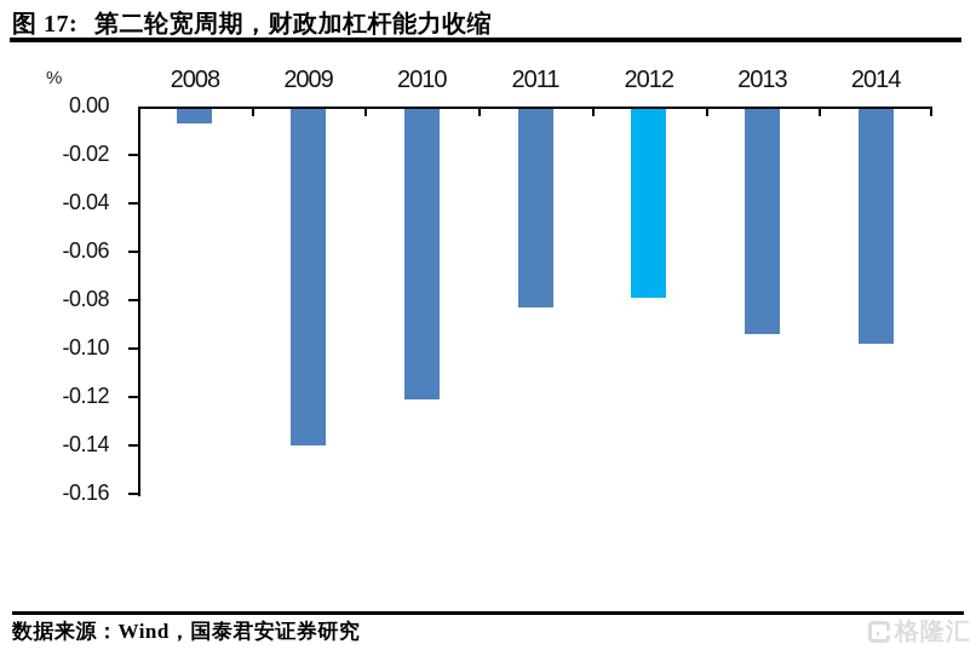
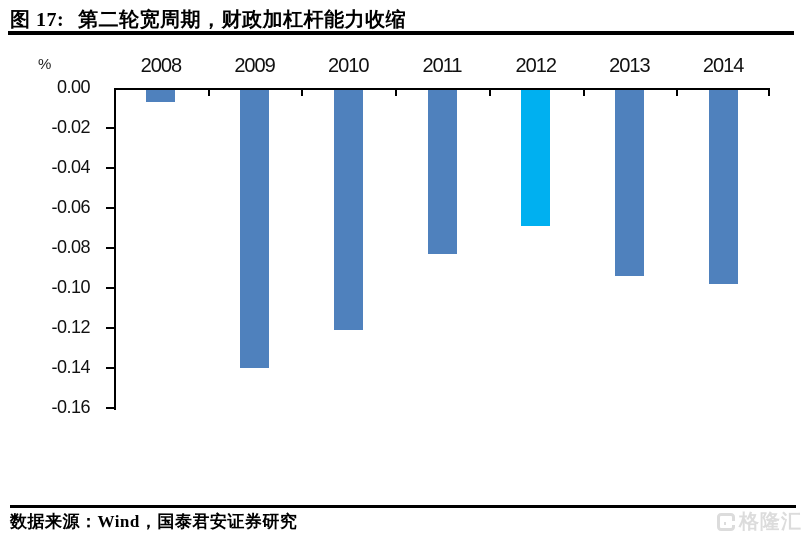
2012: -0.078 -> -0.068
